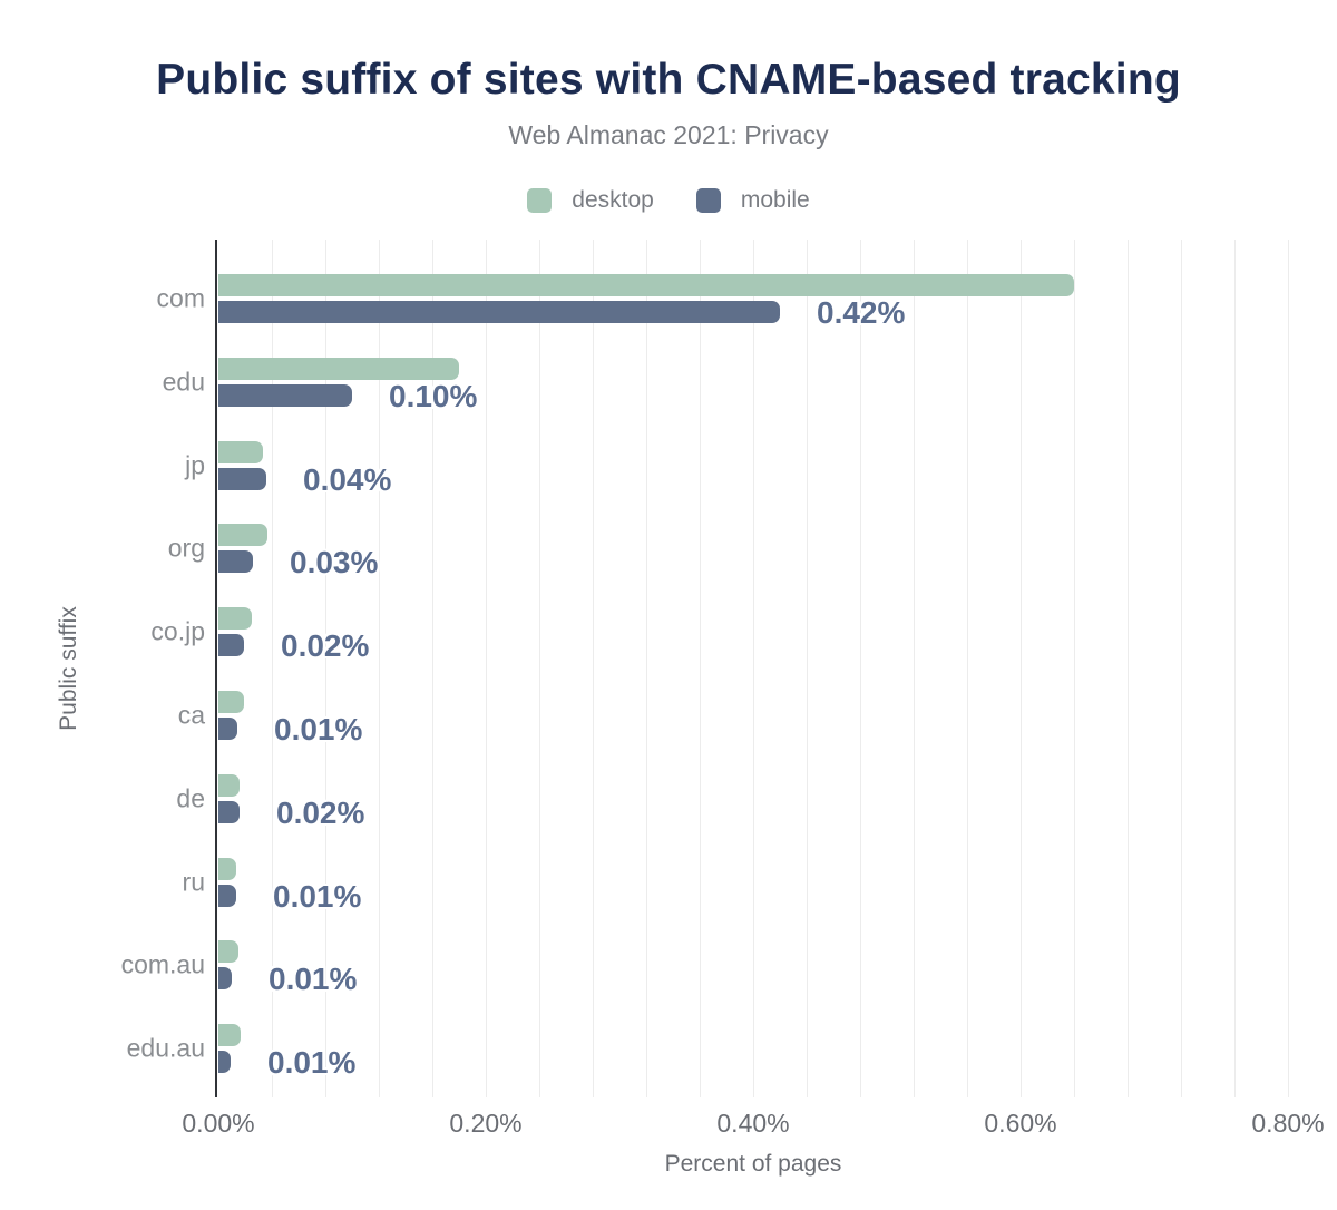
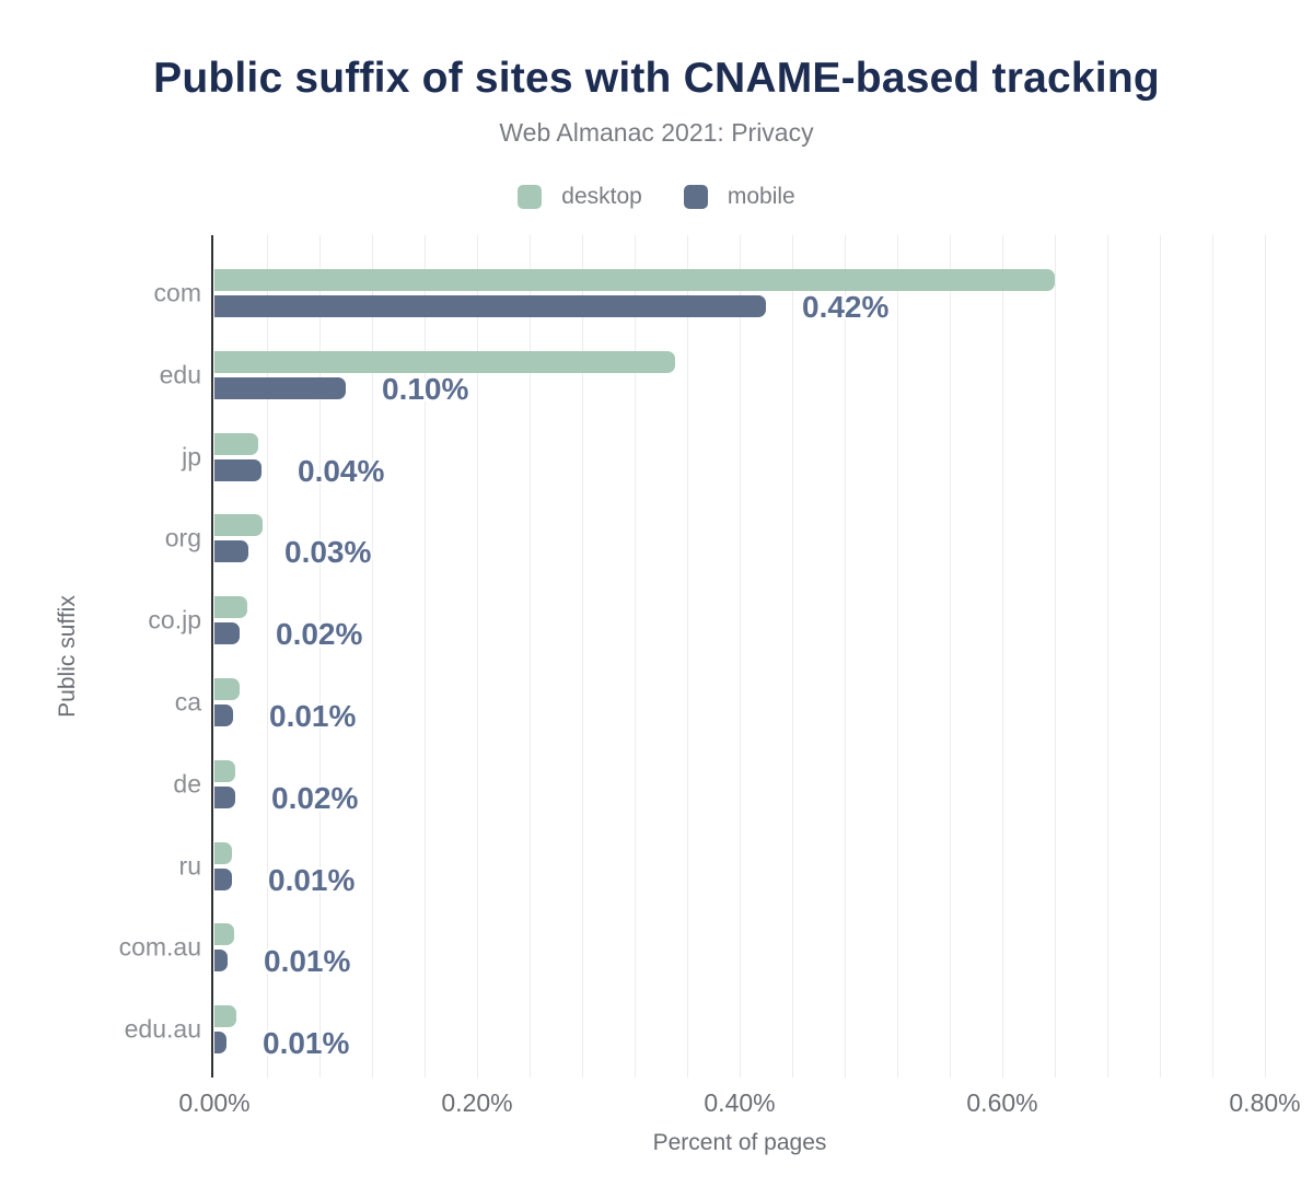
desktop/edu: 0.180% -> 0.351%
